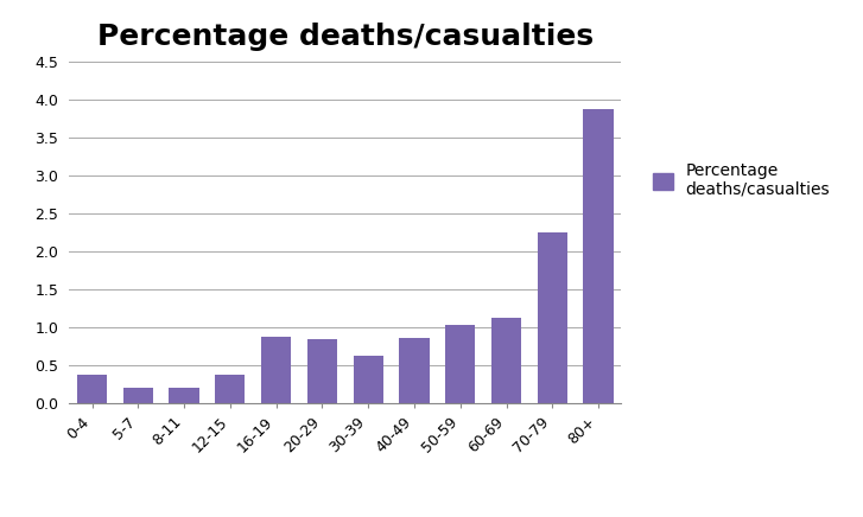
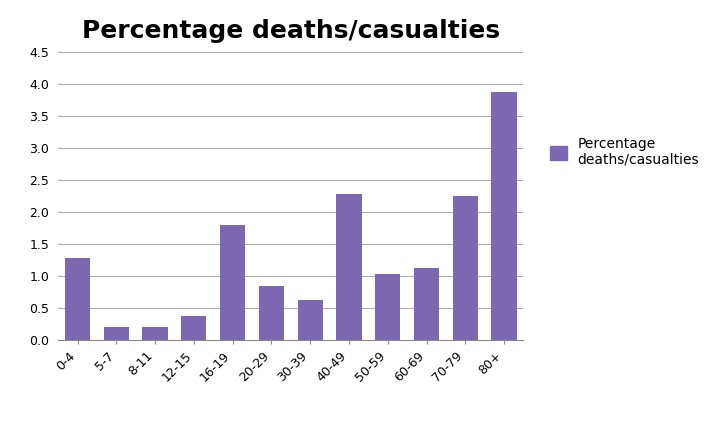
0-4: 0.38 -> 1.28
16-19: 0.87 -> 1.80
40-49: 0.86 -> 2.28
